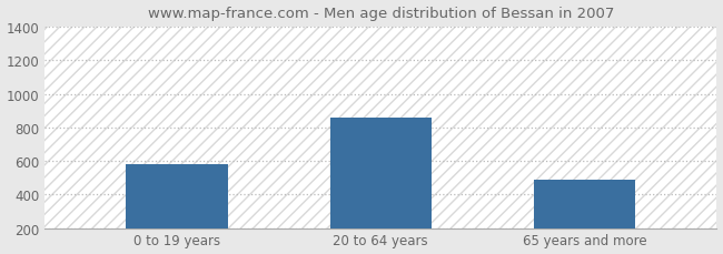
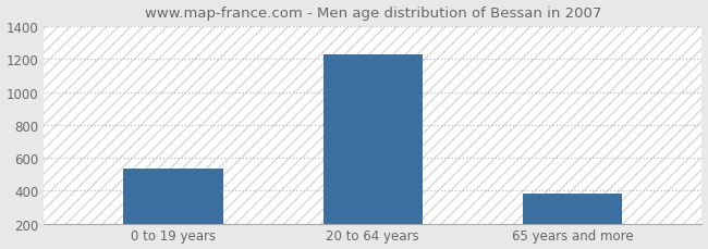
0 to 19 years: 580 -> 540
20 to 64 years: 860 -> 1230
65 years and more: 490 -> 380
